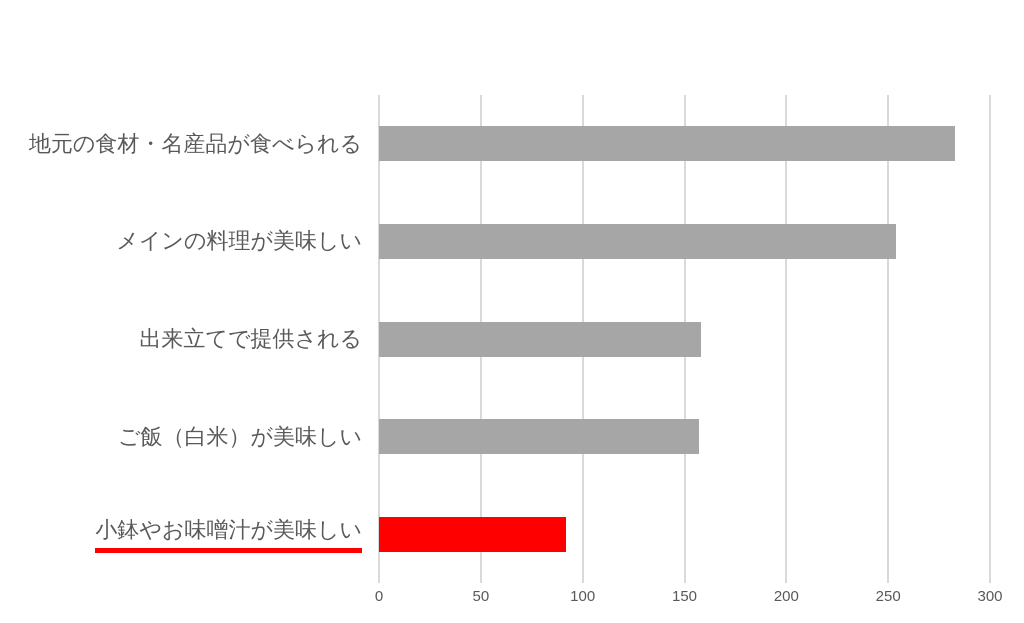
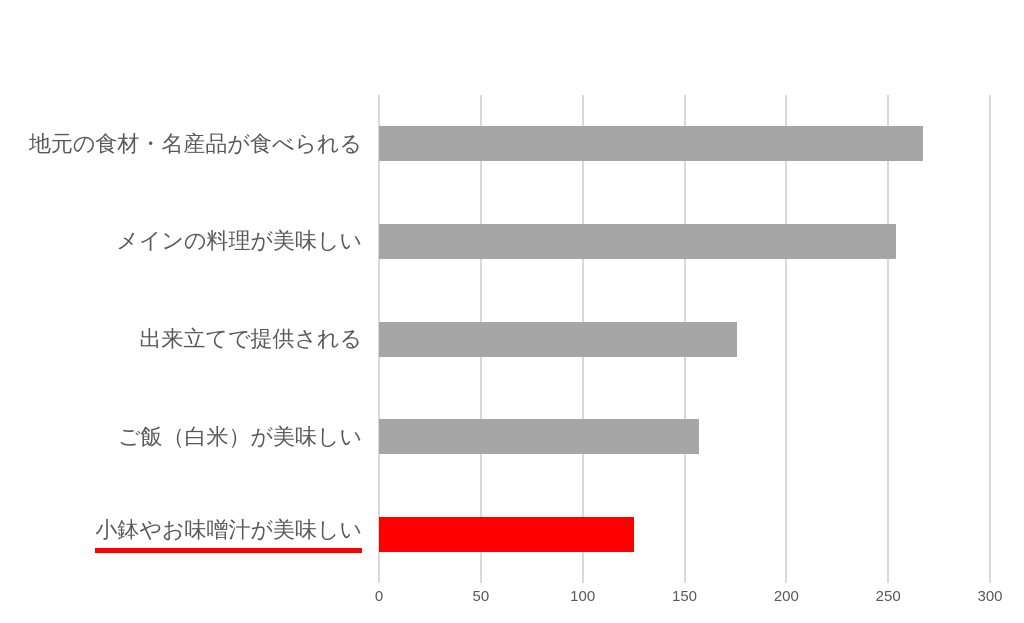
地元の食材・名産品が食べられる: 283 -> 267
出来立てで提供される: 158 -> 176
小鉢やお味噌汁が美味しい: 92 -> 125
